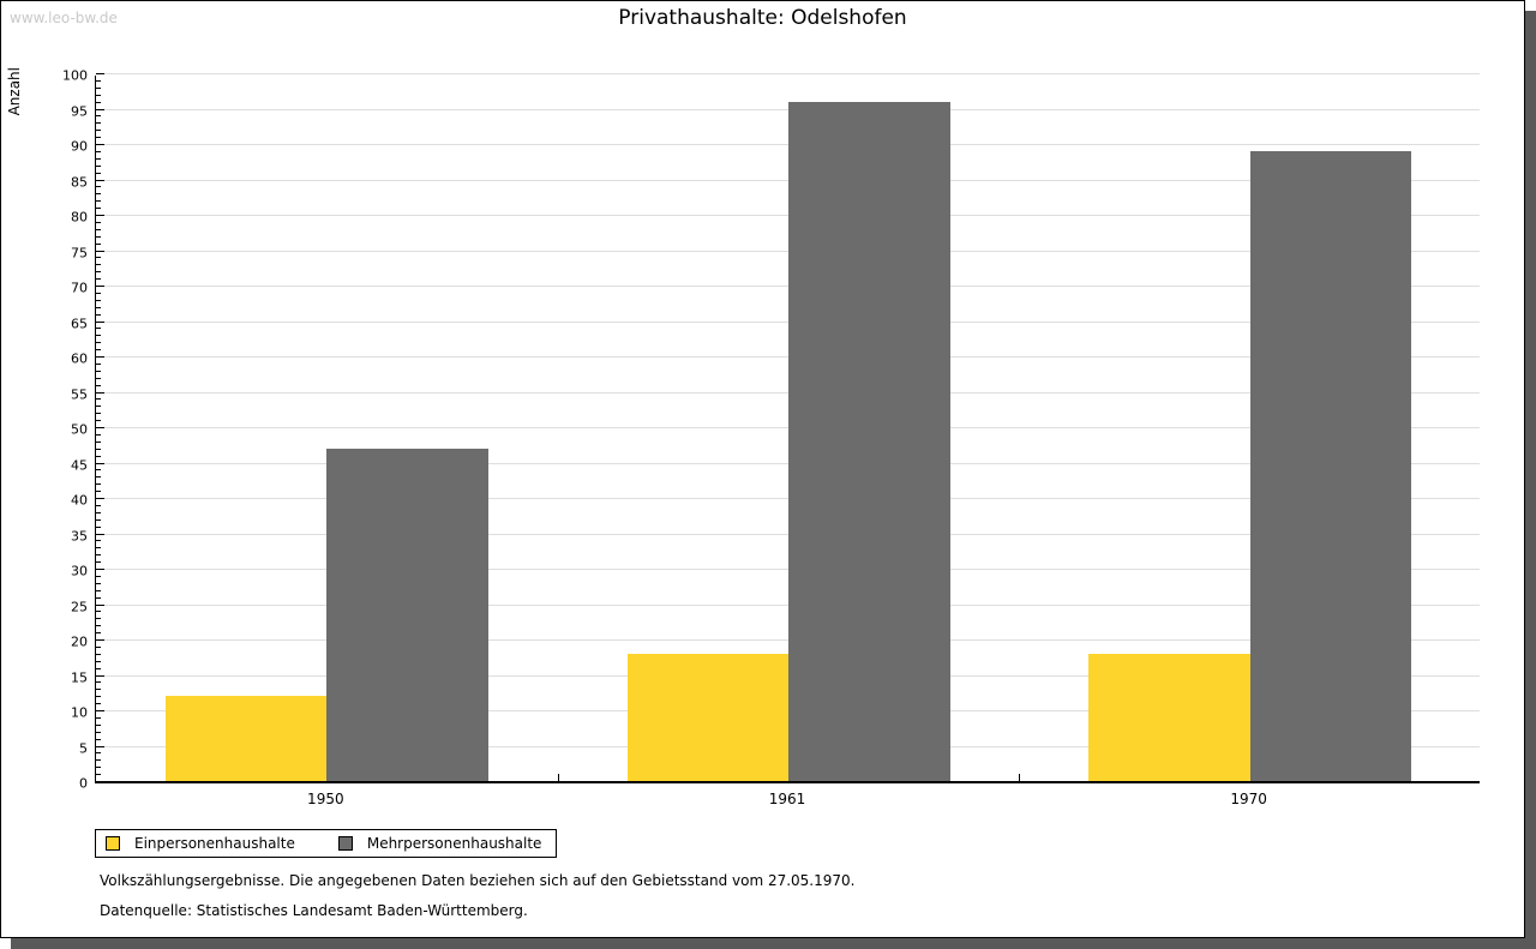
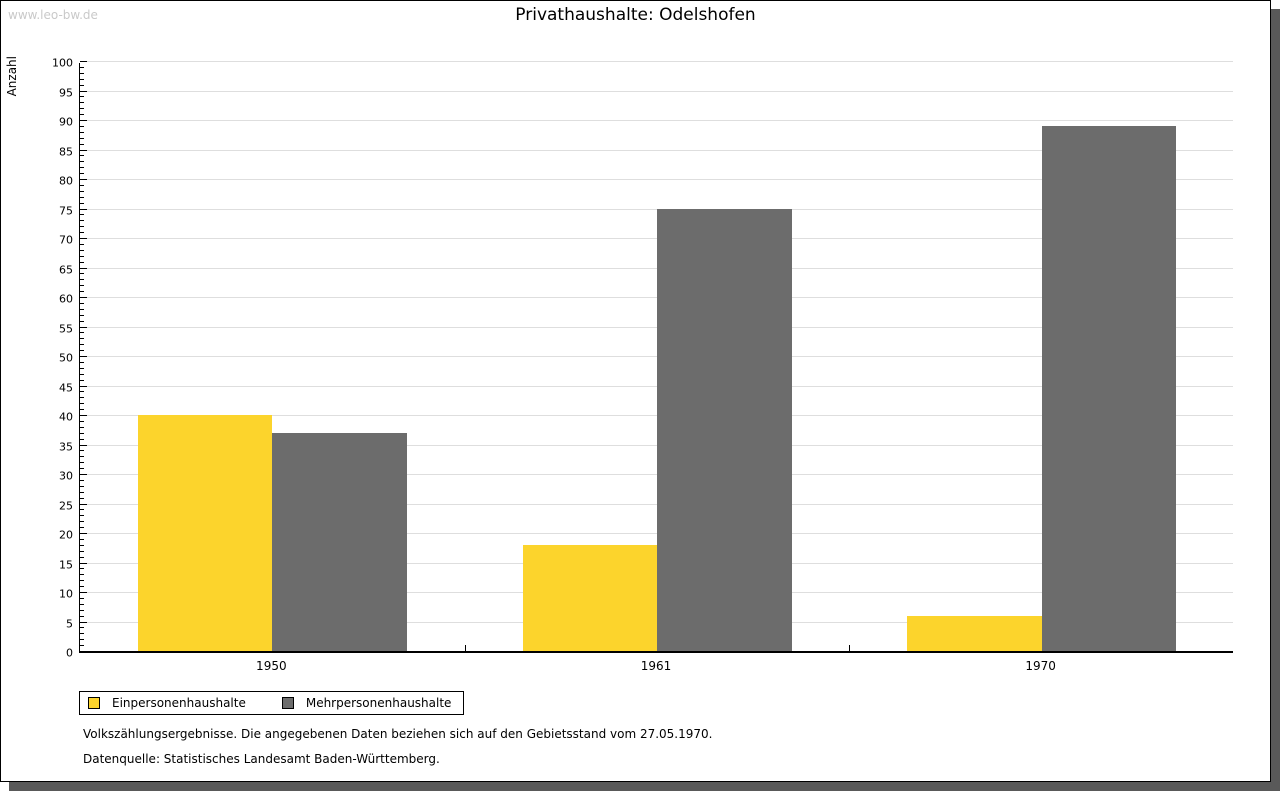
Einpersonenhaushalte/1950: 12 -> 40
Mehrpersonenhaushalte/1950: 47 -> 37
Mehrpersonenhaushalte/1961: 96 -> 75
Einpersonenhaushalte/1970: 18 -> 6
